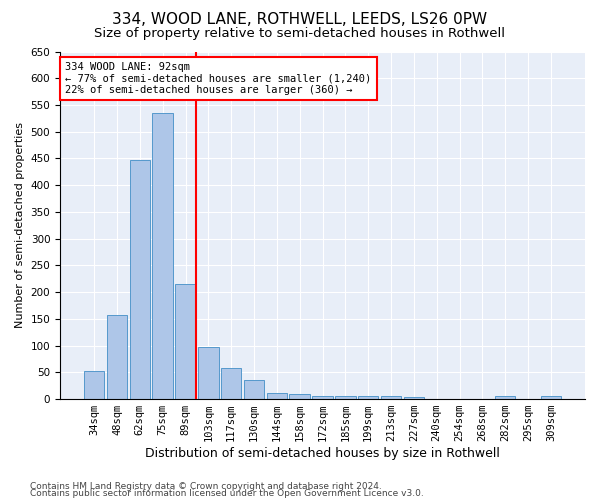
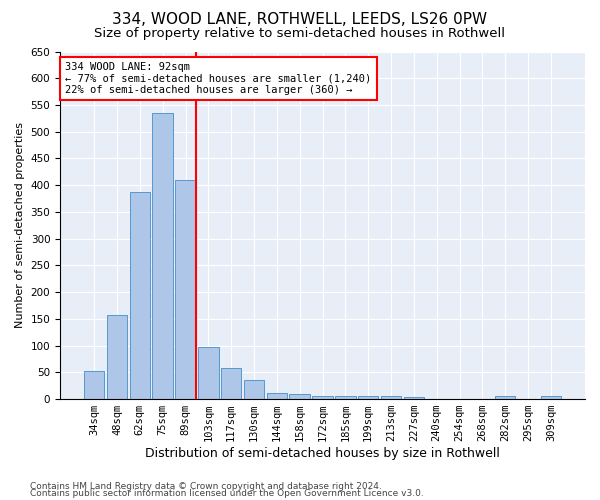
62sqm: 448 -> 388
89sqm: 215 -> 410
